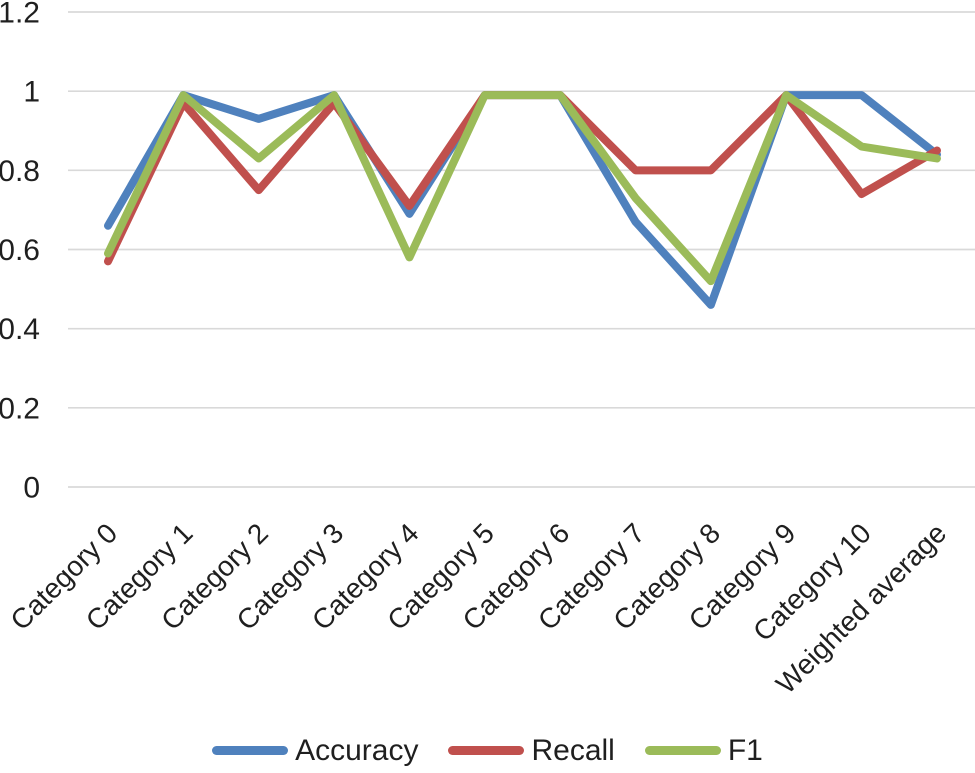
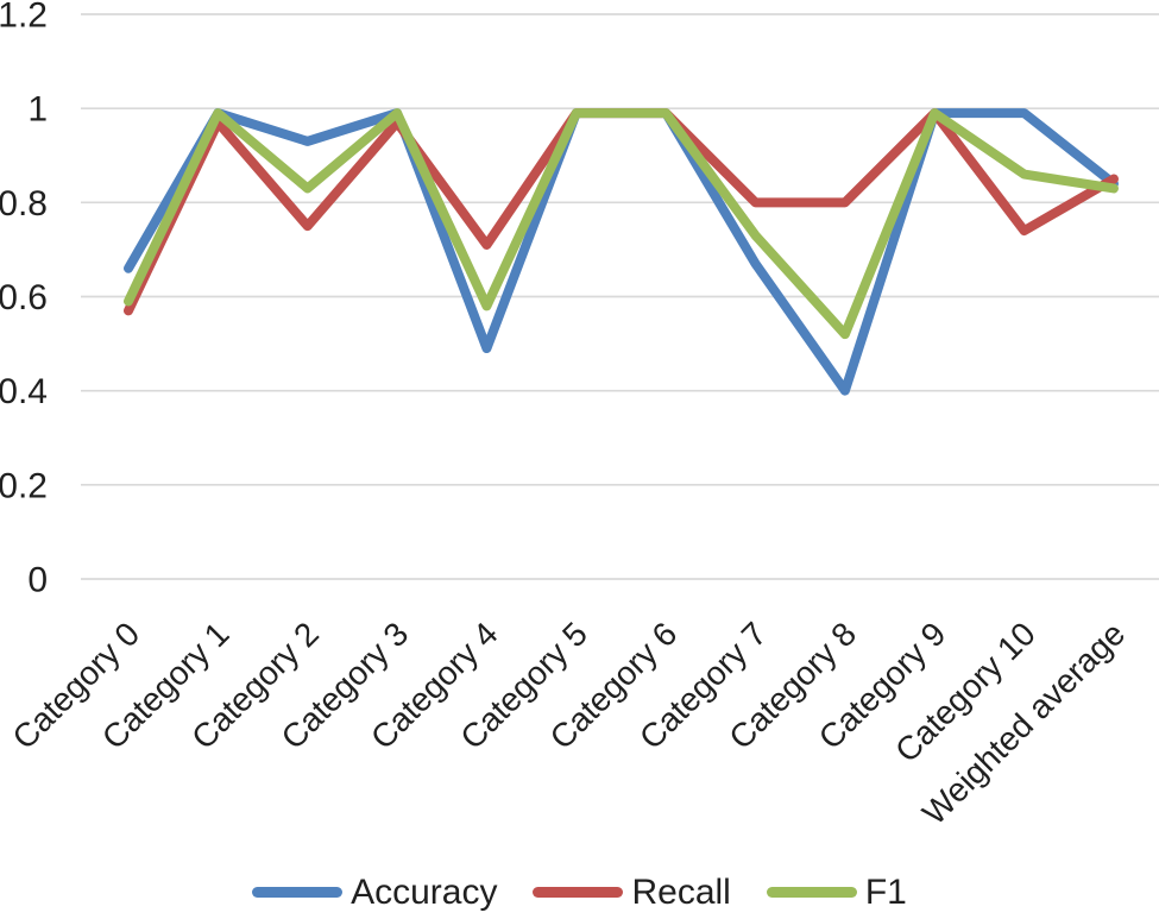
Accuracy/Category 4: 0.69 -> 0.49
Accuracy/Category 8: 0.46 -> 0.40
